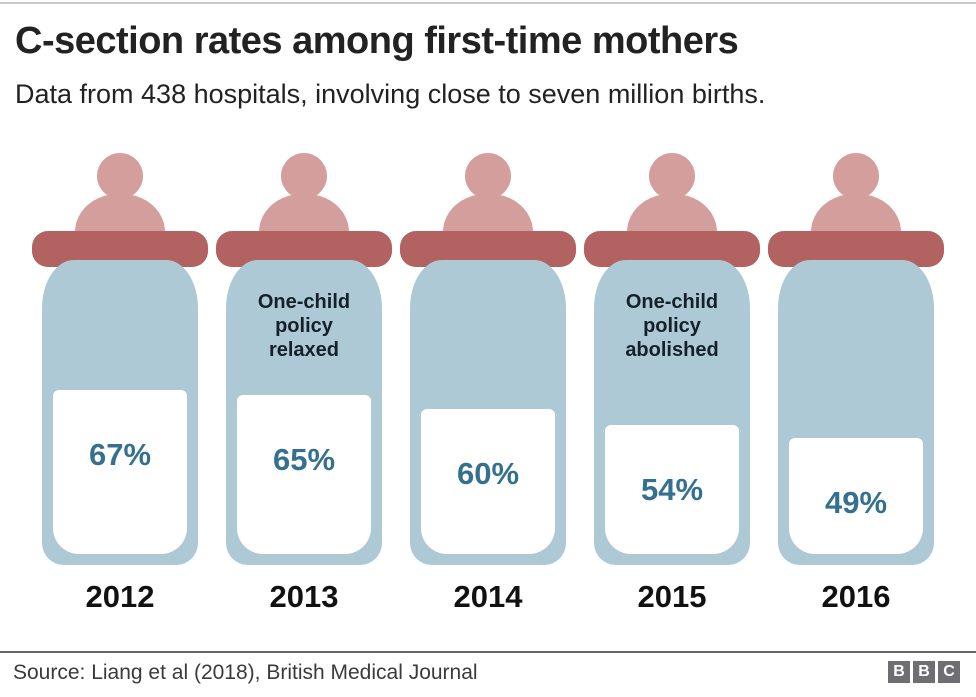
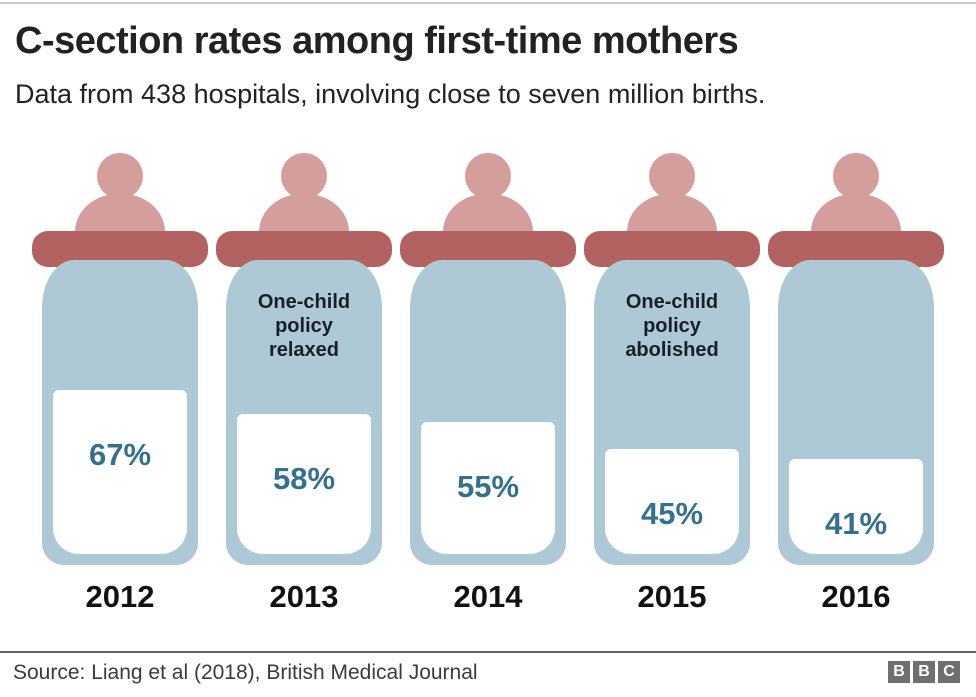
2013: 65% -> 58%
2014: 60% -> 55%
2015: 54% -> 45%
2016: 49% -> 41%
